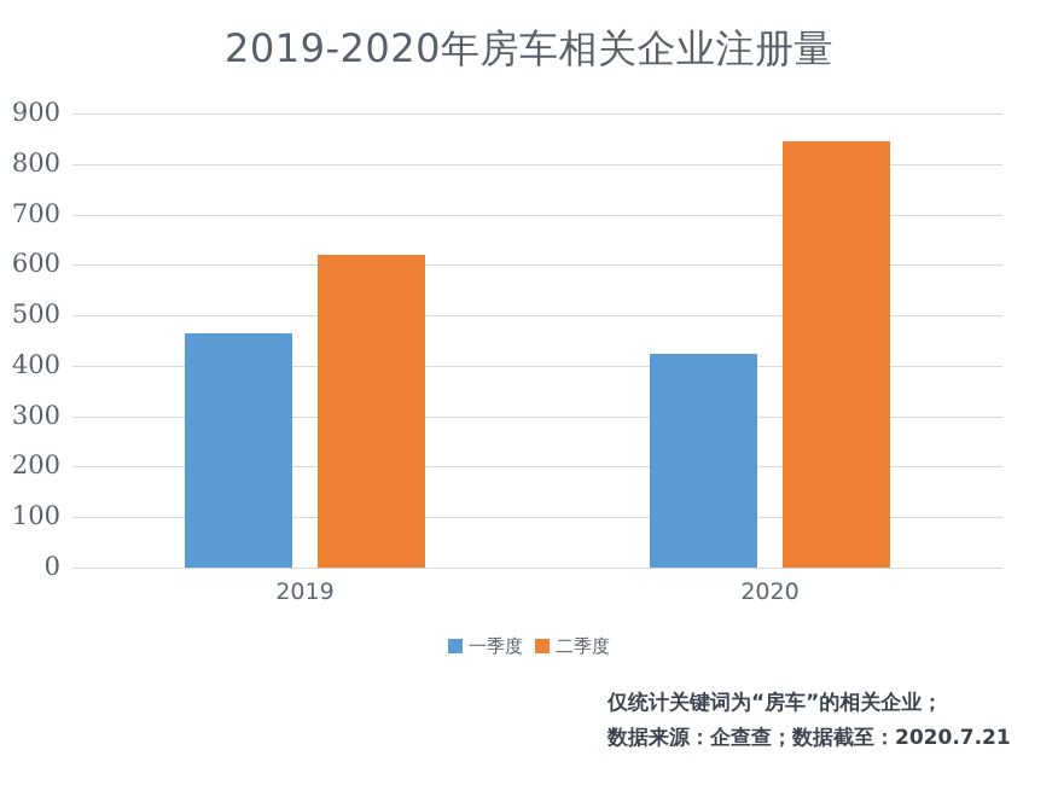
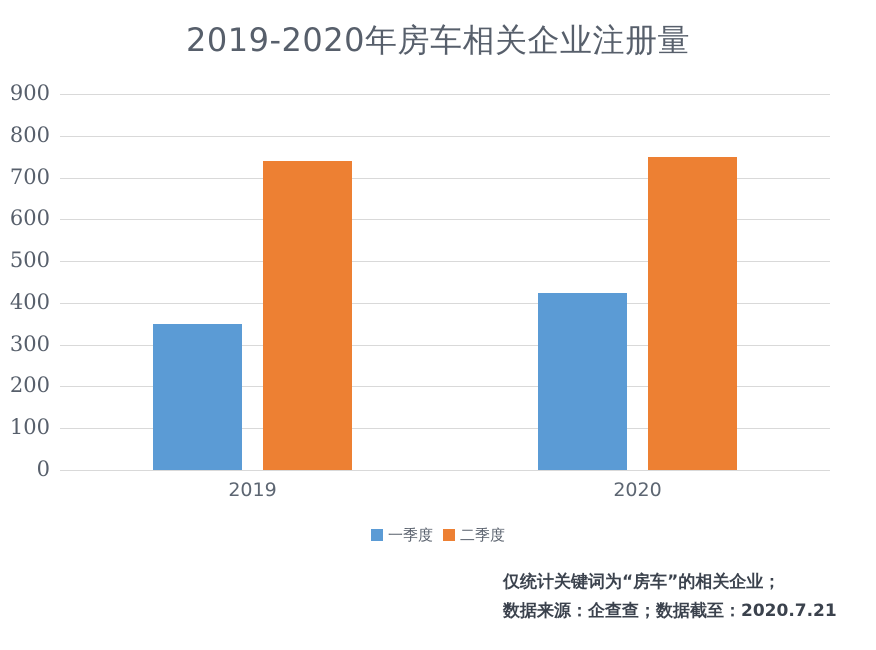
一季度/2019: 460 -> 350
二季度/2019: 620 -> 740
二季度/2020: 840 -> 750
